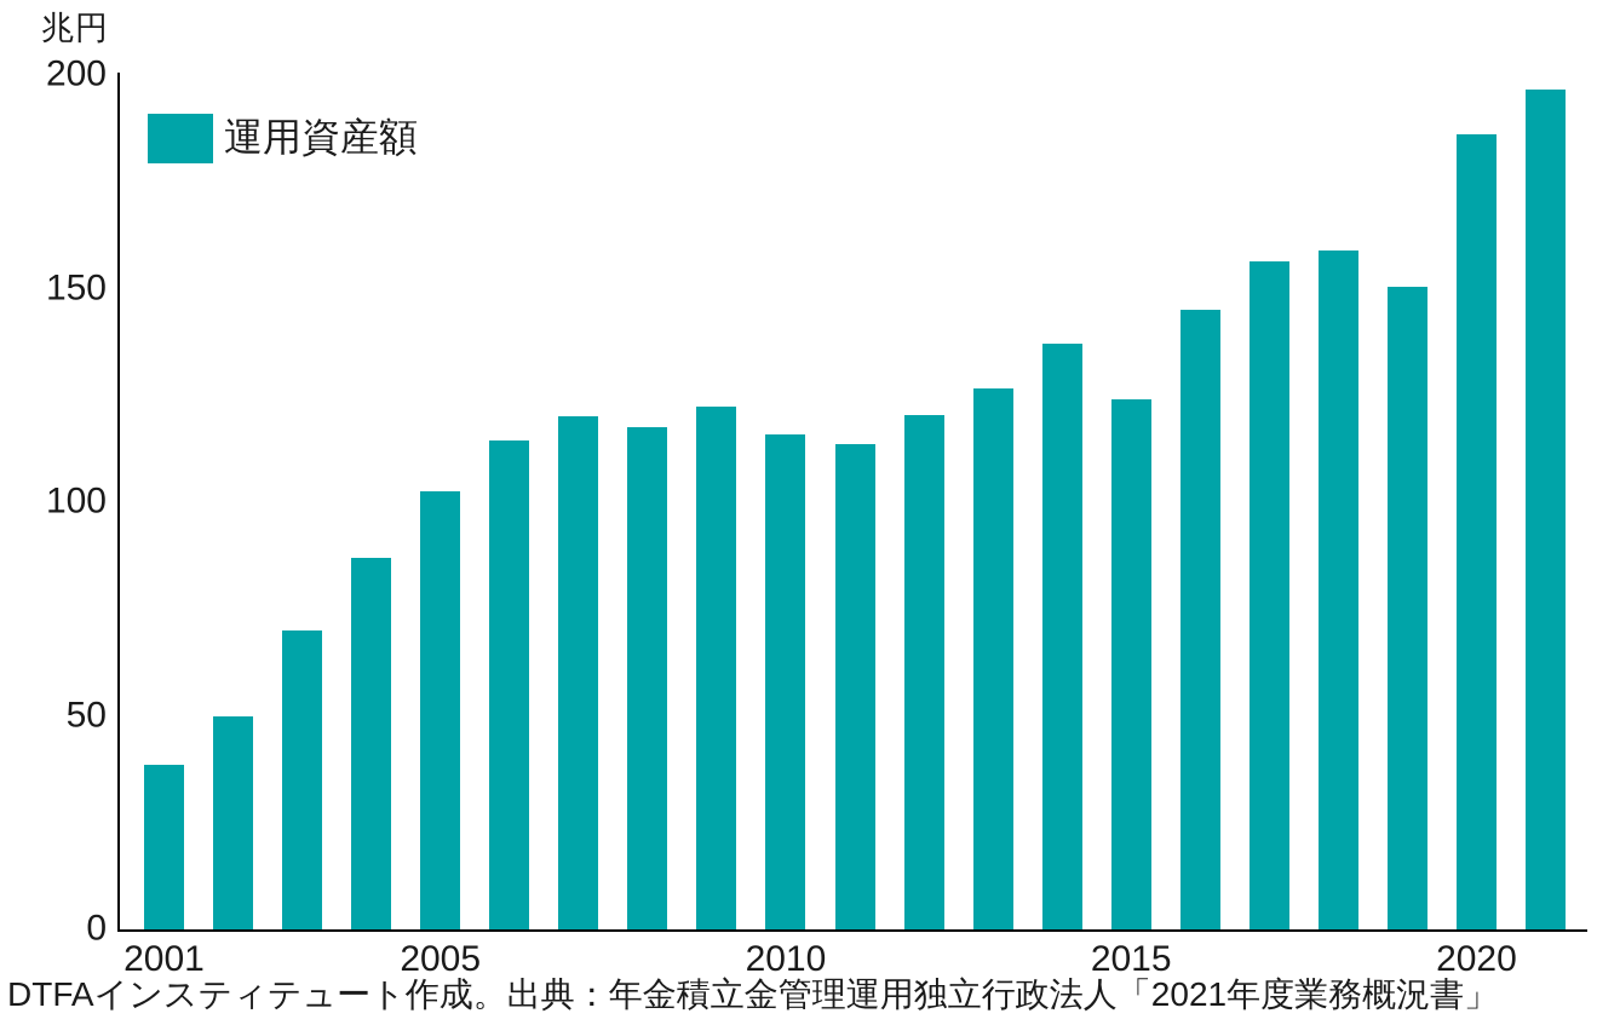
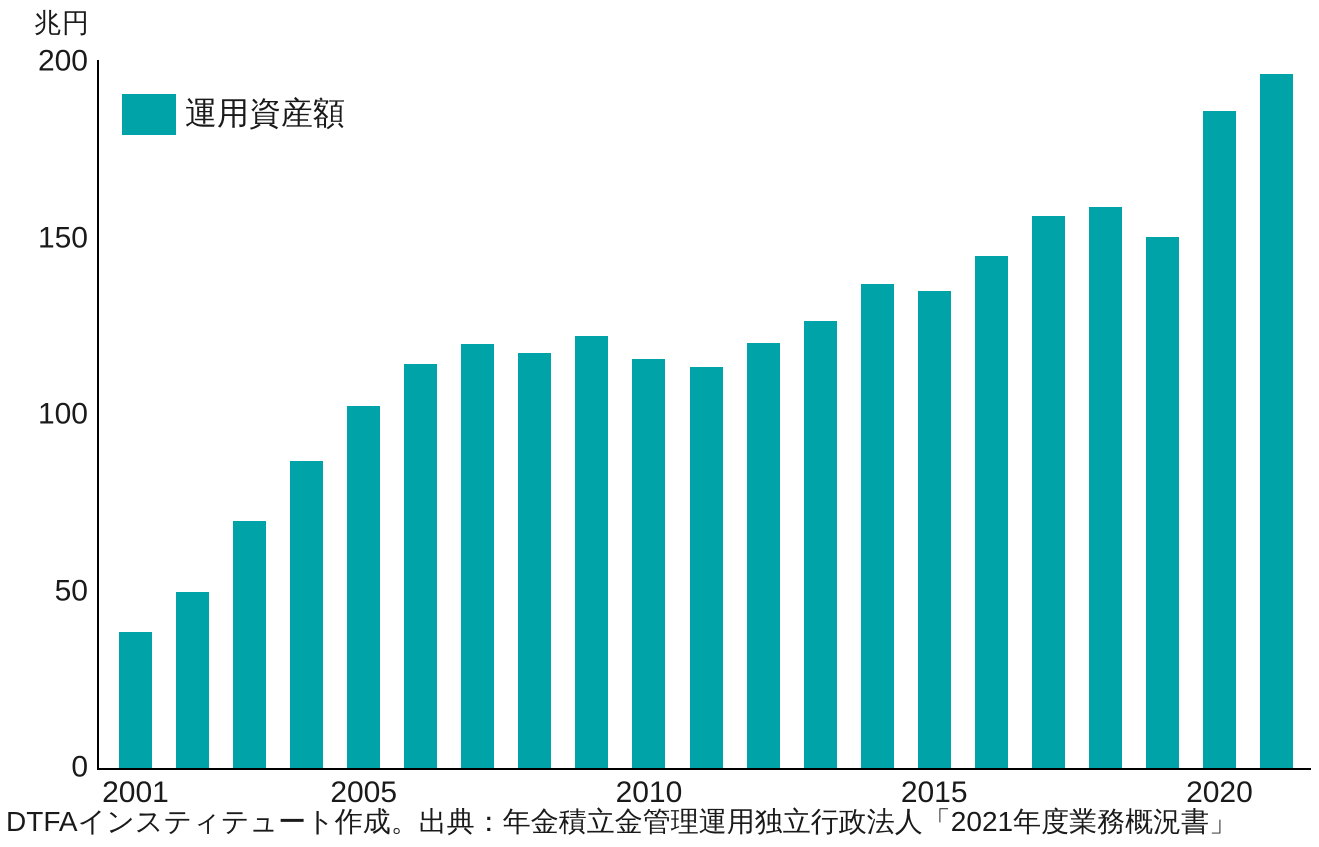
2015: 124 -> 135
